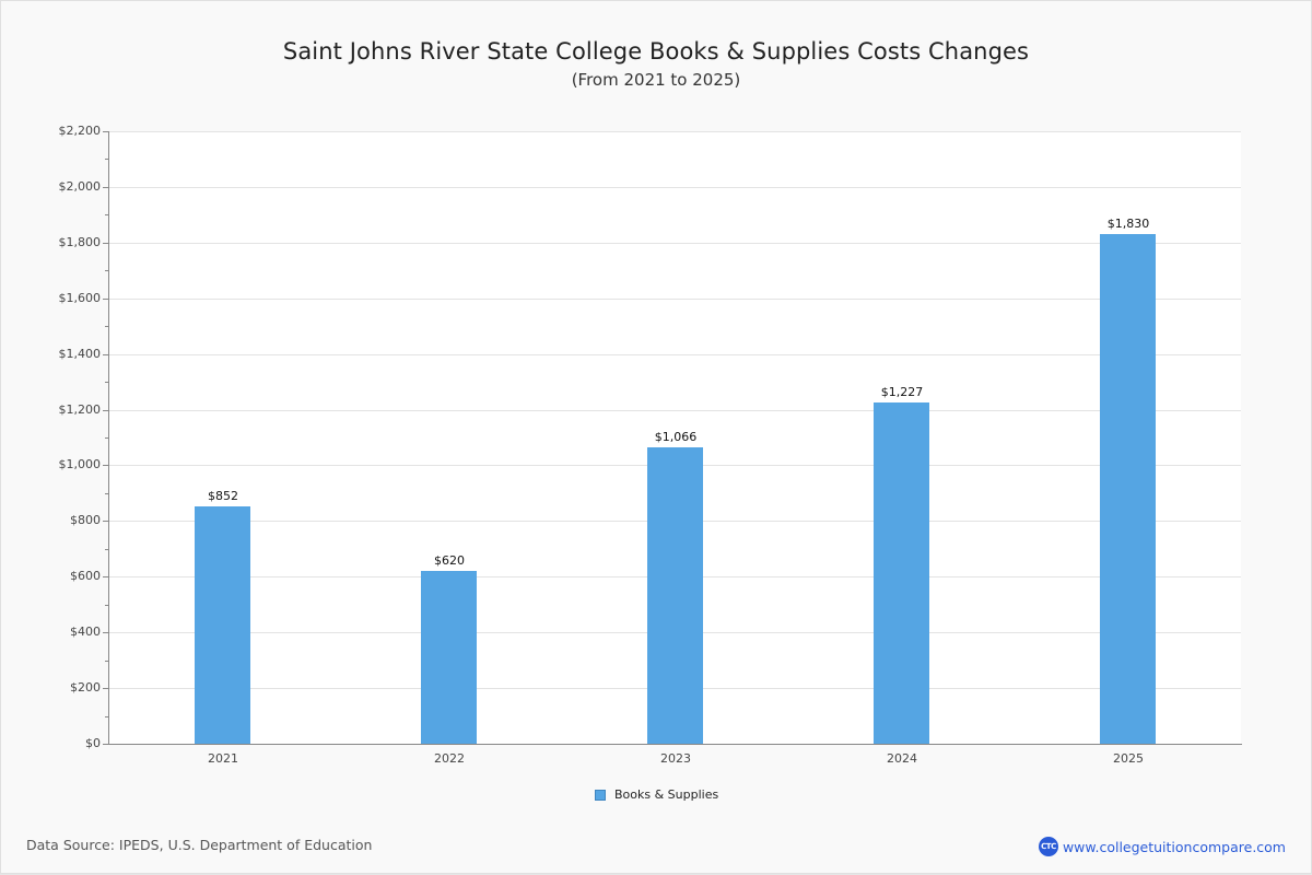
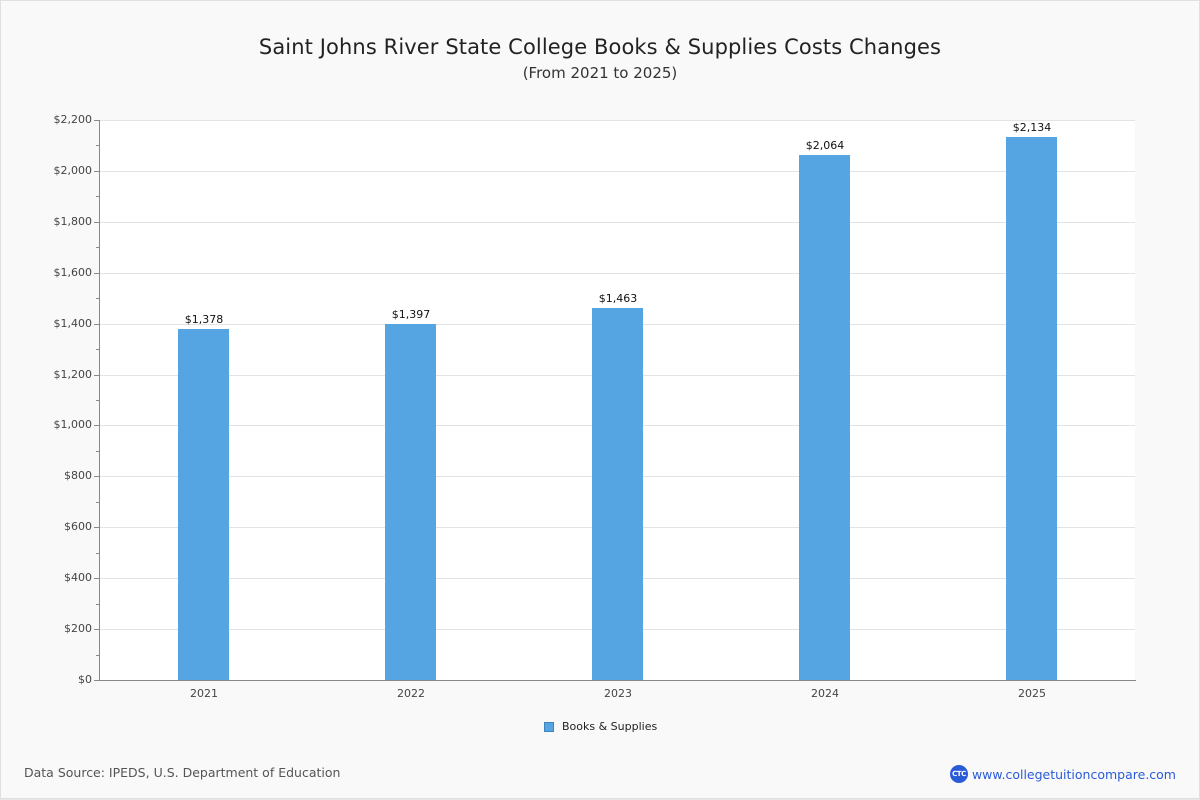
2021: $852 -> $1,378
2022: $620 -> $1,397
2023: $1,066 -> $1,463
2024: $1,227 -> $2,064
2025: $1,830 -> $2,134
